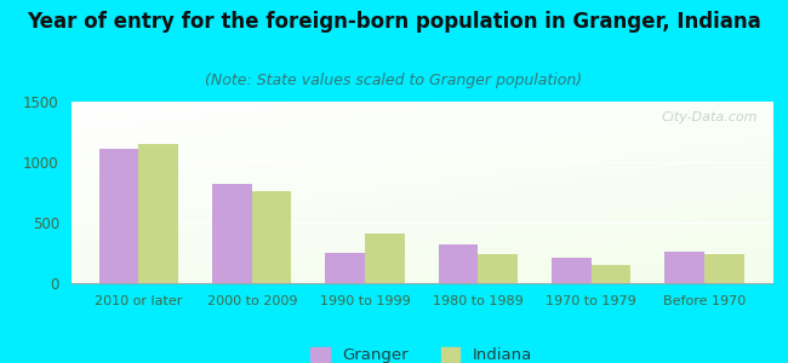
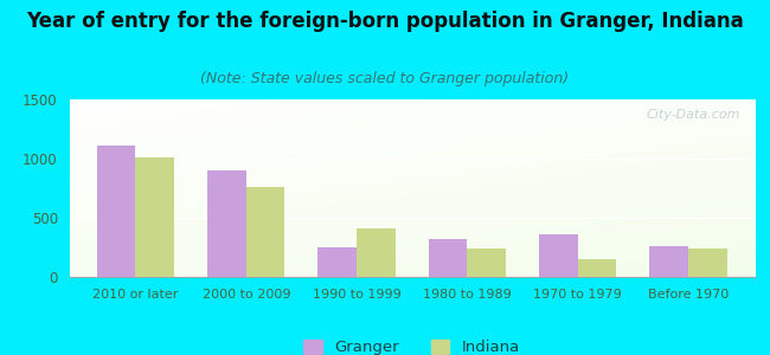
Indiana/2010 or later: 1160 -> 1010
Granger/2000 to 2009: 820 -> 900
Granger/1970 to 1979: 220 -> 360
